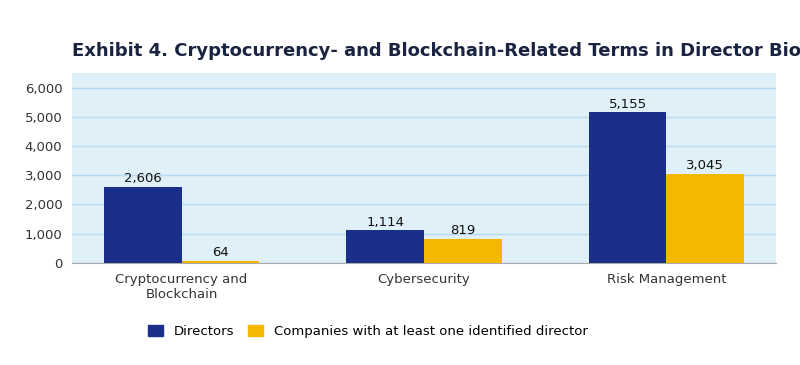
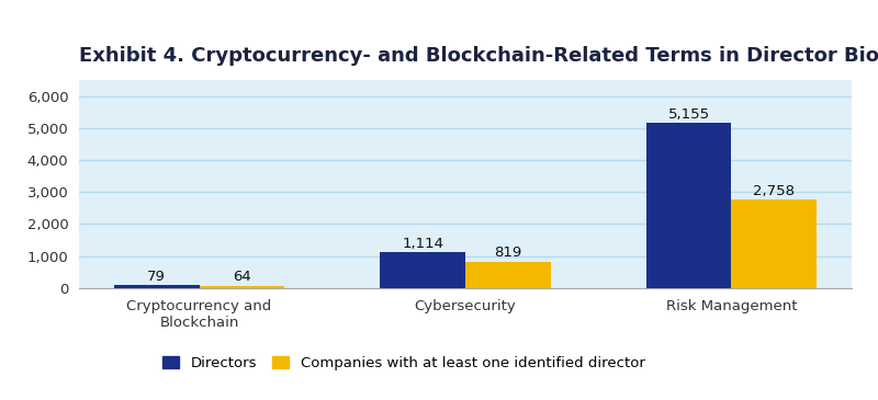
Directors/Cryptocurrency and Blockchain: 2,606 -> 79
Companies with at least one identified director/Risk Management: 3,045 -> 2,758
